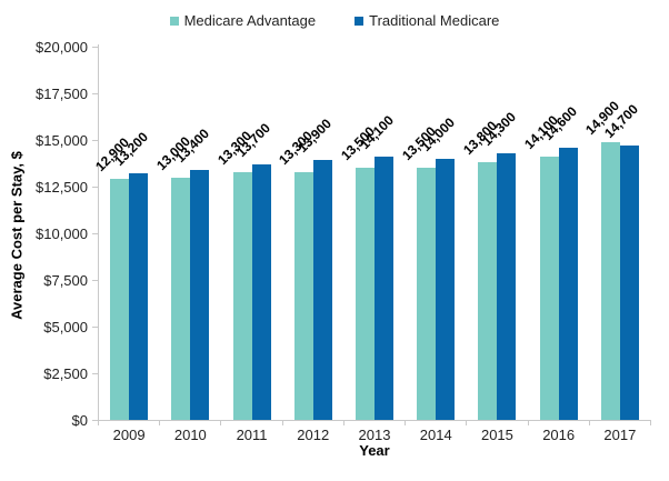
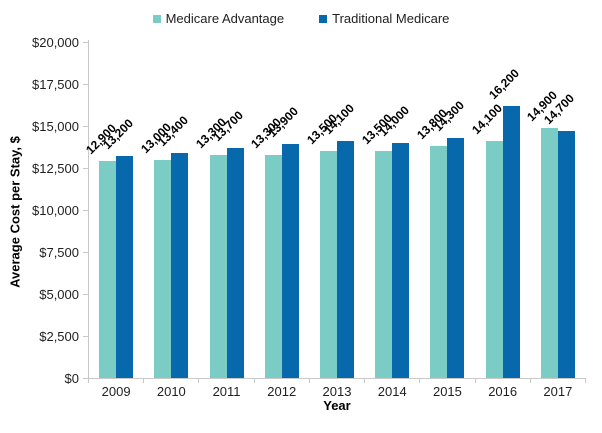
Traditional Medicare/2016: 14,600 -> 16,200
